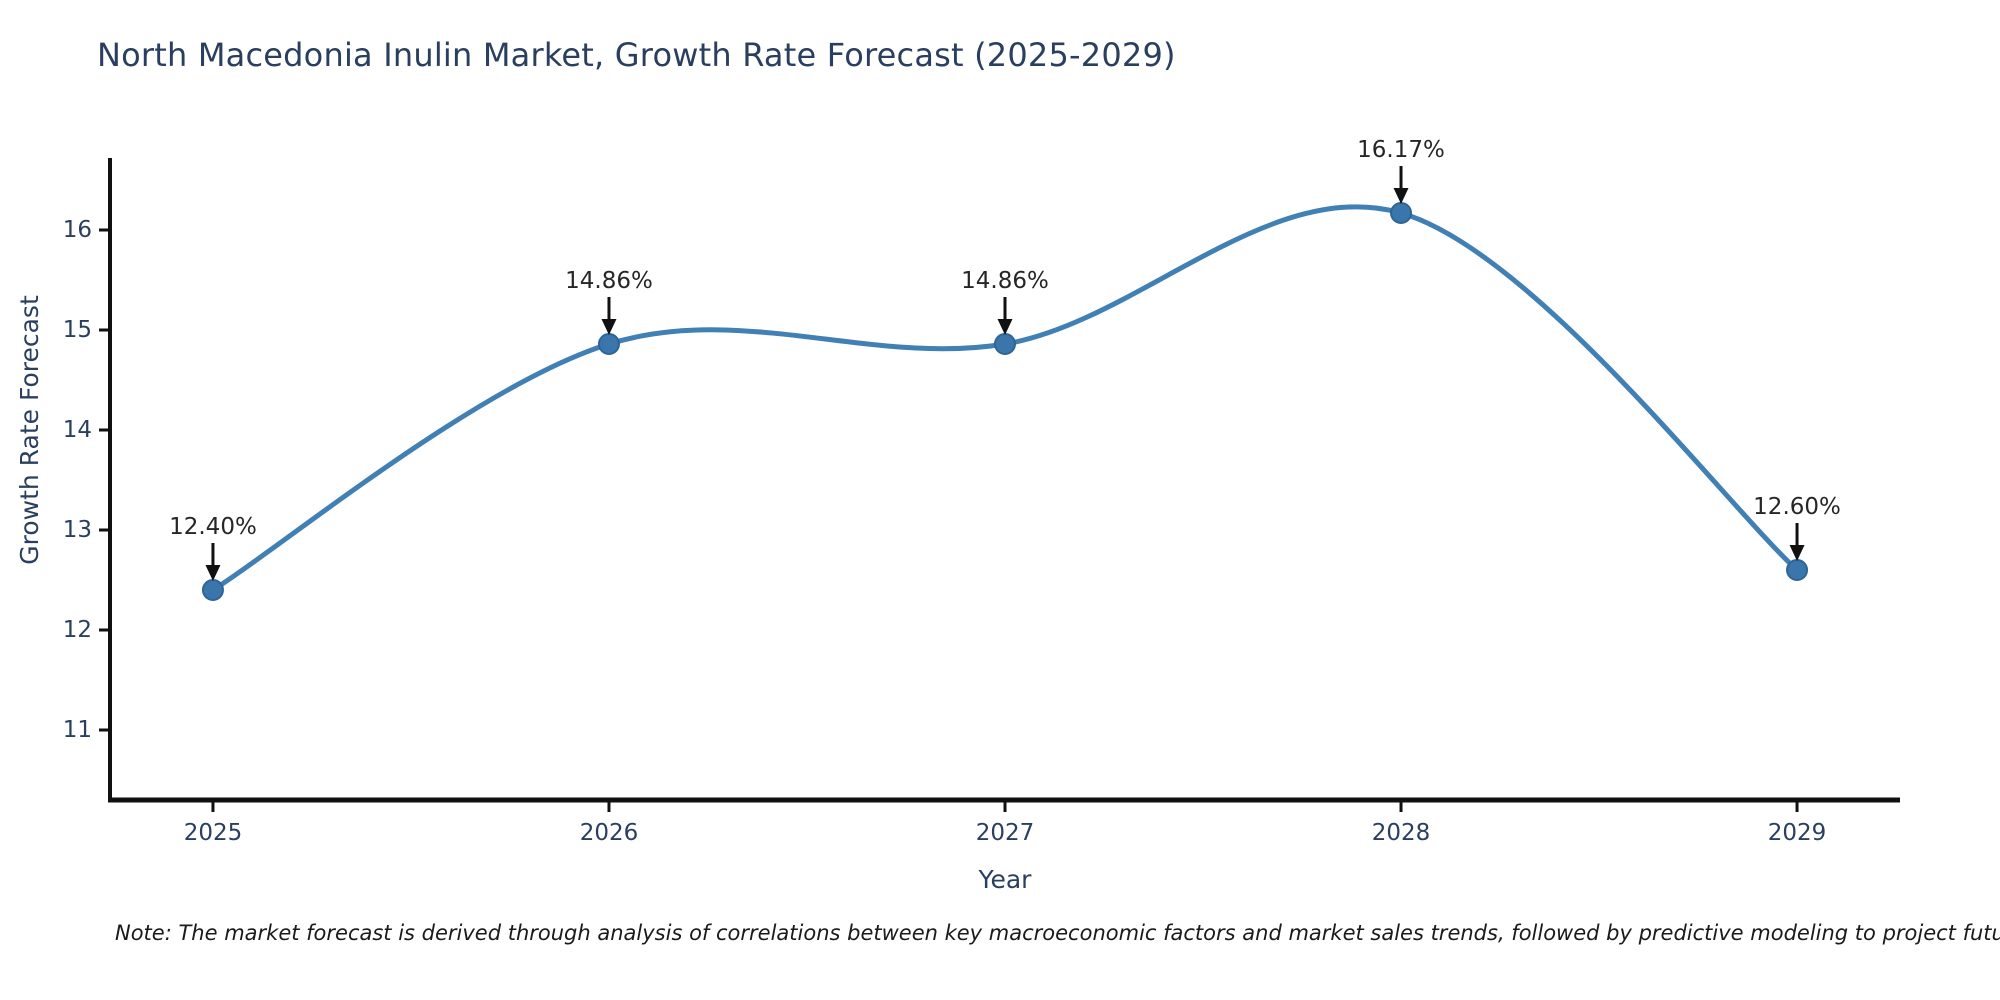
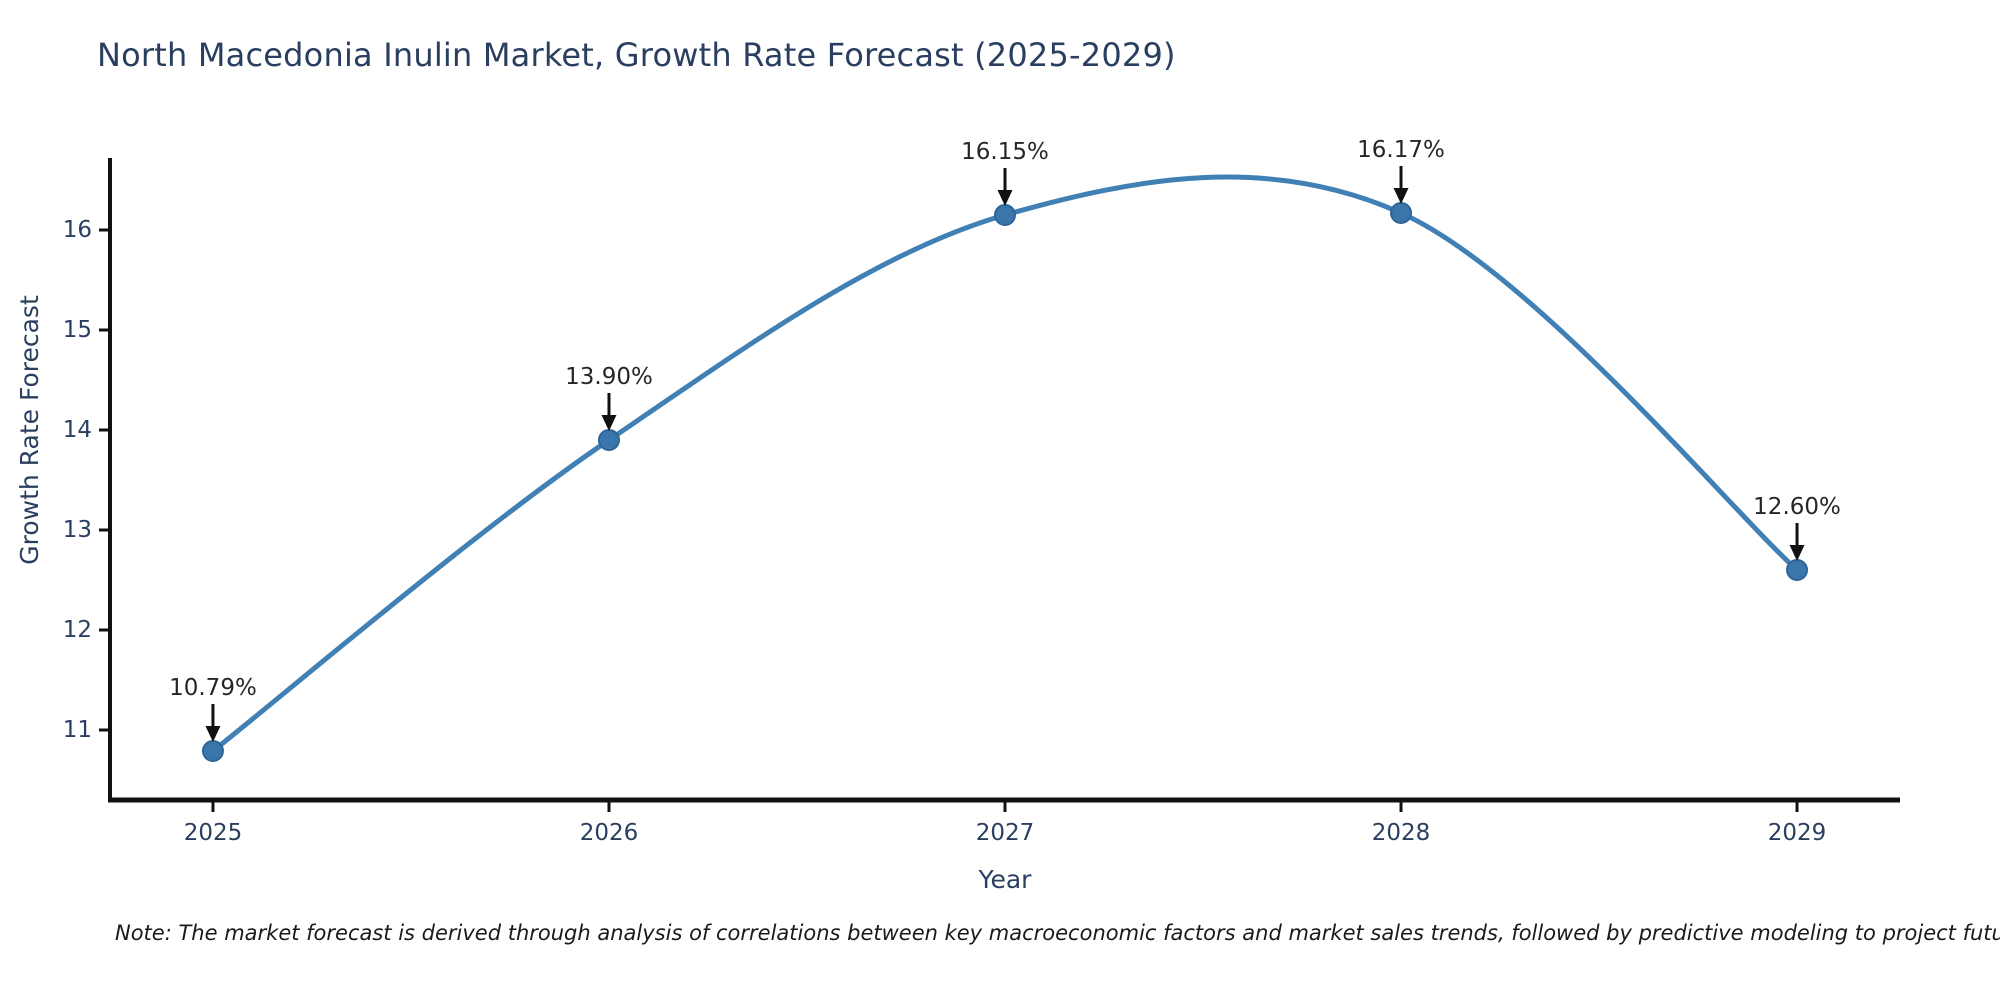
2025: 12.40% -> 10.79%
2026: 14.86% -> 13.90%
2027: 14.86% -> 16.15%
